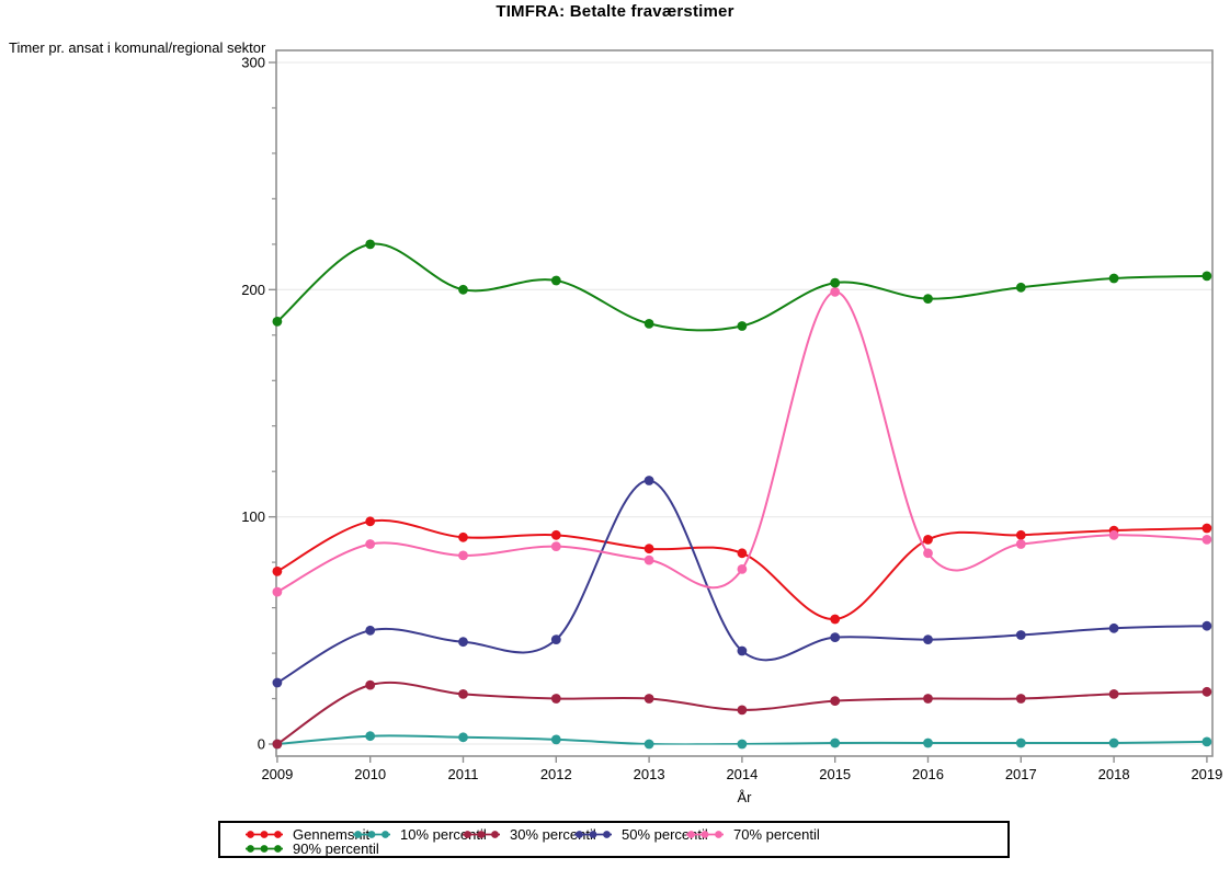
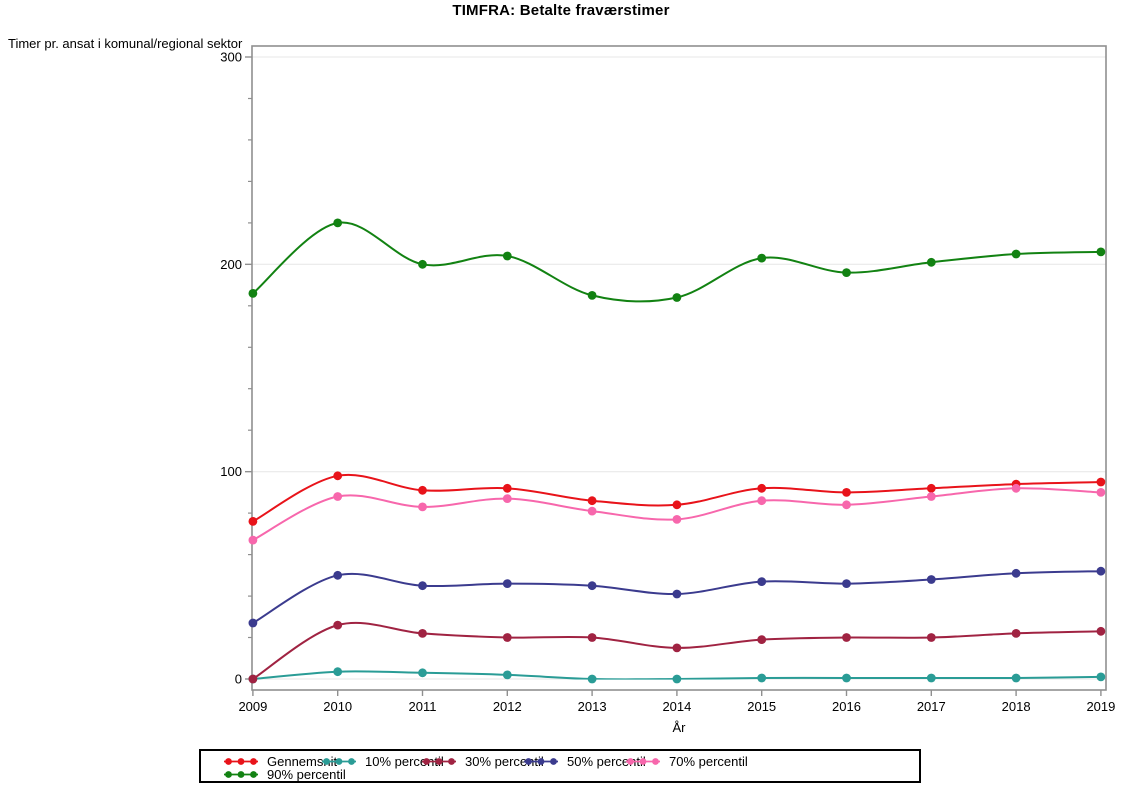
50% percentil/2013: 116 -> 45
Gennemsnit/2015: 55 -> 92
70% percentil/2015: 199 -> 86
